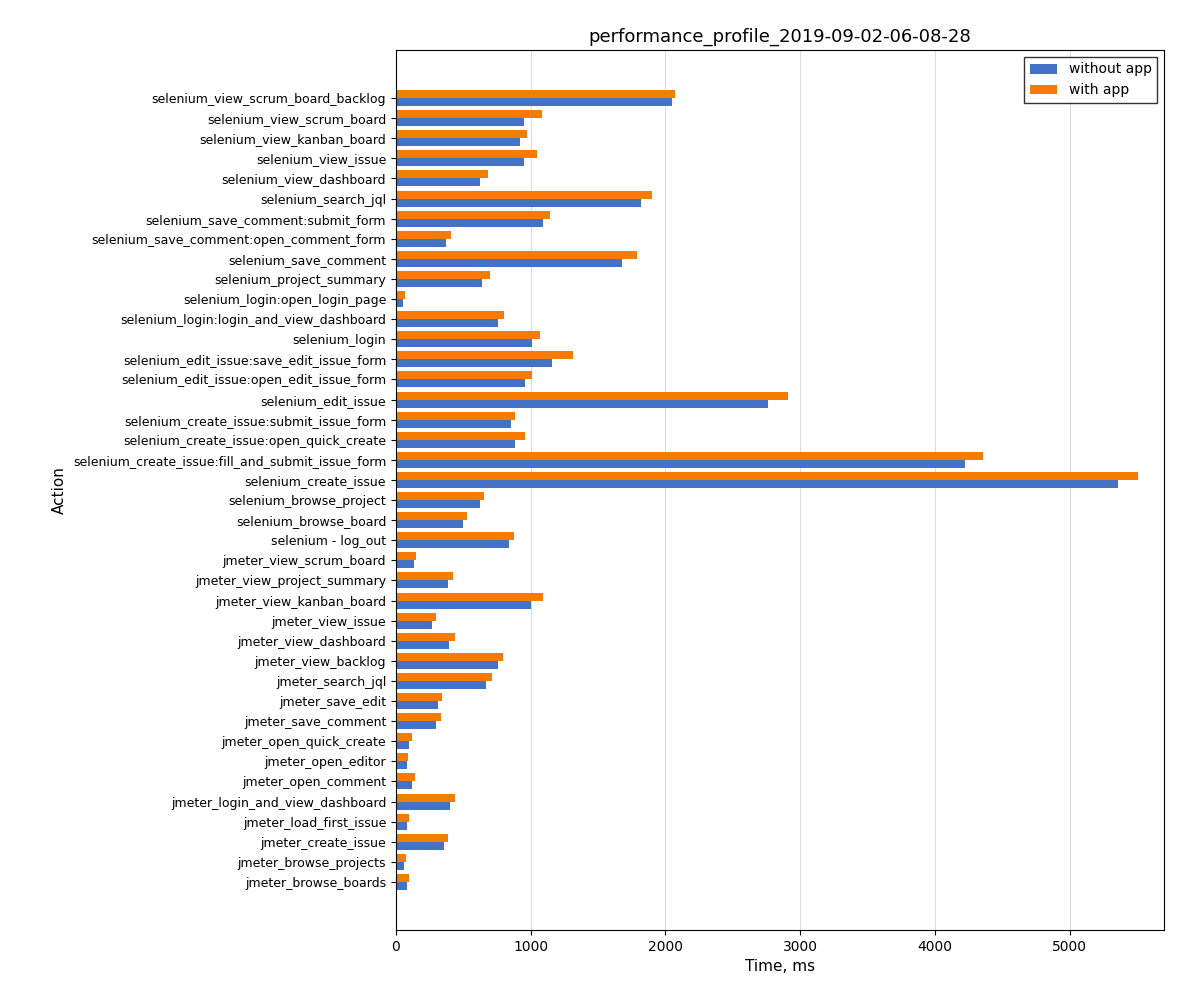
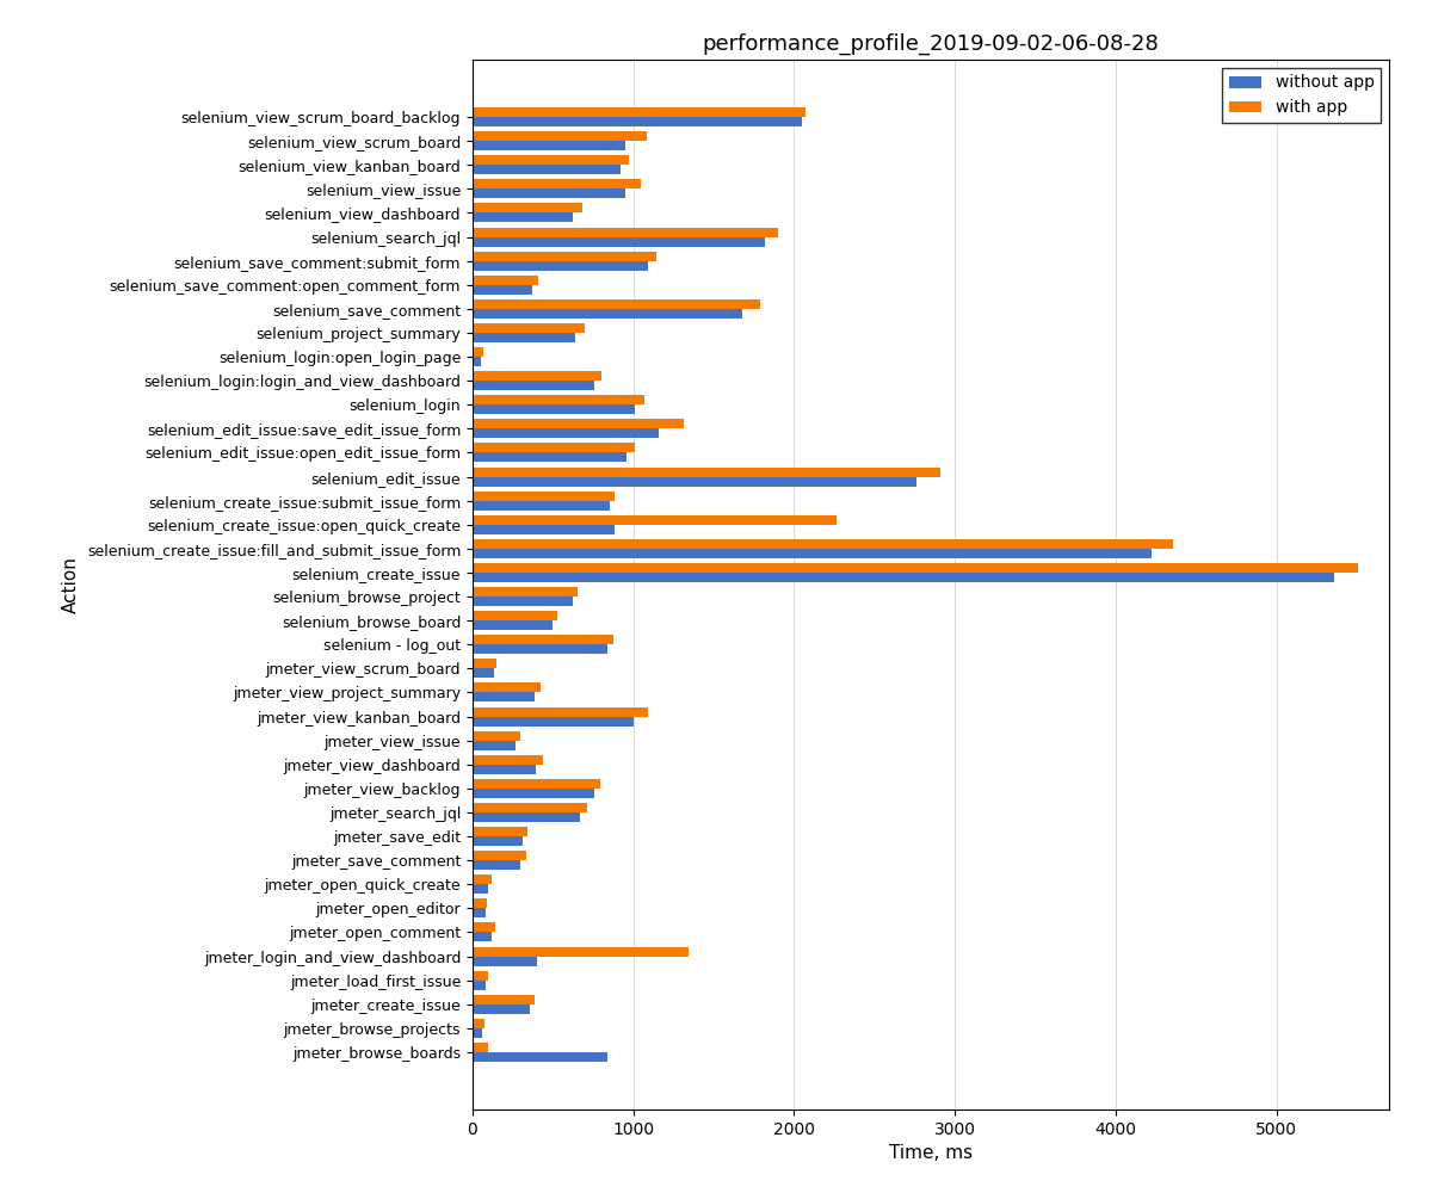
with app/selenium_create_issue:open_quick_create: 960 -> 2260
with app/jmeter_login_and_view_dashboard: 440 -> 1340
without app/jmeter_browse_boards: 80 -> 840
